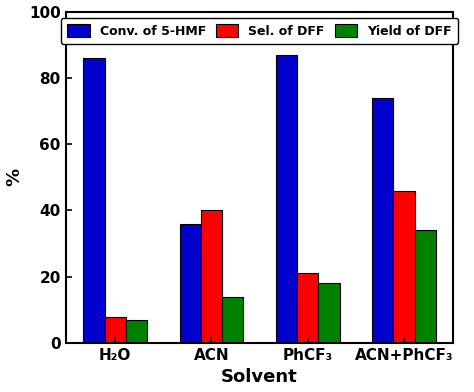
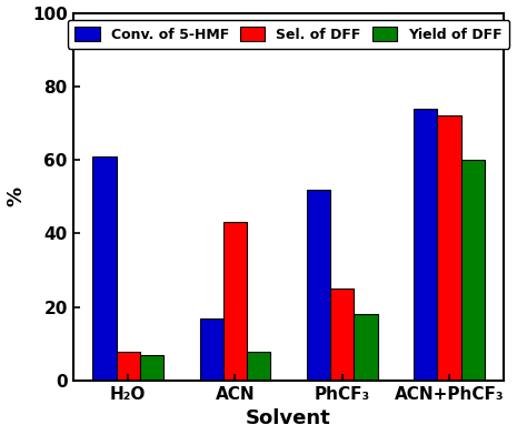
Conv. of 5-HMF/H₂O: 86 -> 61
Conv. of 5-HMF/ACN: 36 -> 17
Sel. of DFF/ACN: 40 -> 43
Yield of DFF/ACN: 14 -> 8
Conv. of 5-HMF/PhCF₃: 87 -> 52
Sel. of DFF/PhCF₃: 21 -> 25
Sel. of DFF/ACN+PhCF₃: 46 -> 72
Yield of DFF/ACN+PhCF₃: 34 -> 60
